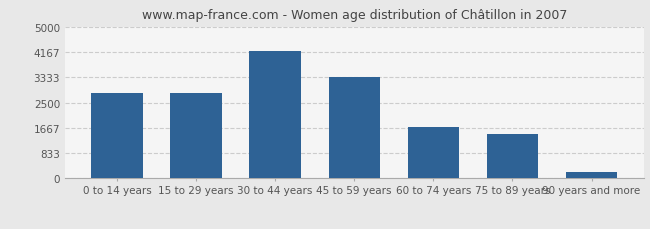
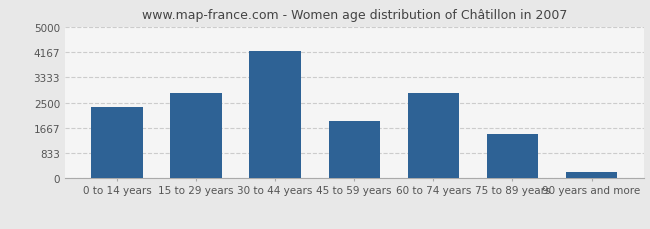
0 to 14 years: 2800 -> 2350
45 to 59 years: 3330 -> 1900
60 to 74 years: 1700 -> 2800
